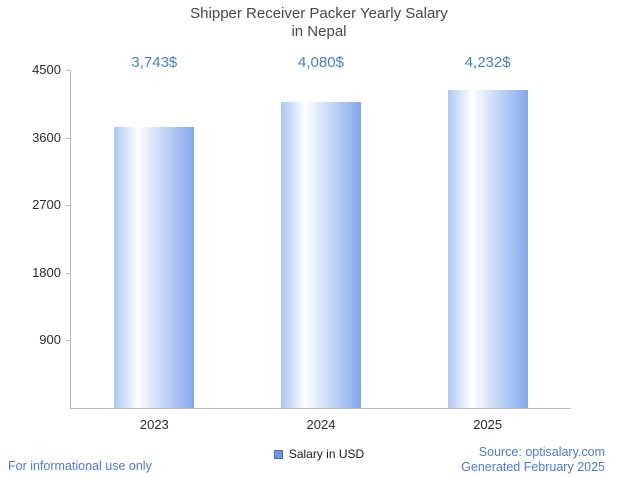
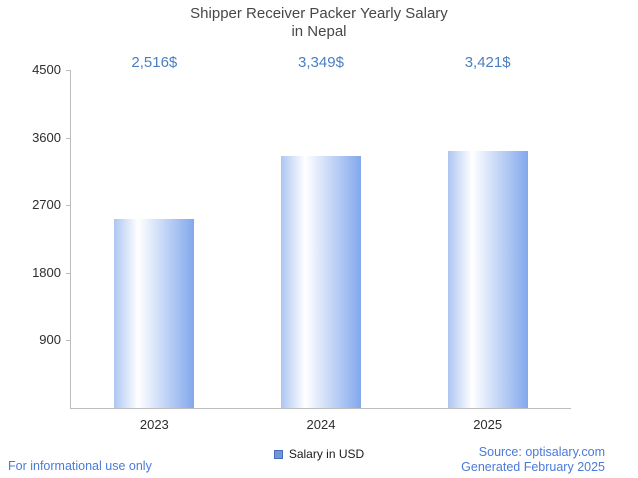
2023: 3,743 -> 2,516
2024: 4,080 -> 3,349
2025: 4,232 -> 3,421
